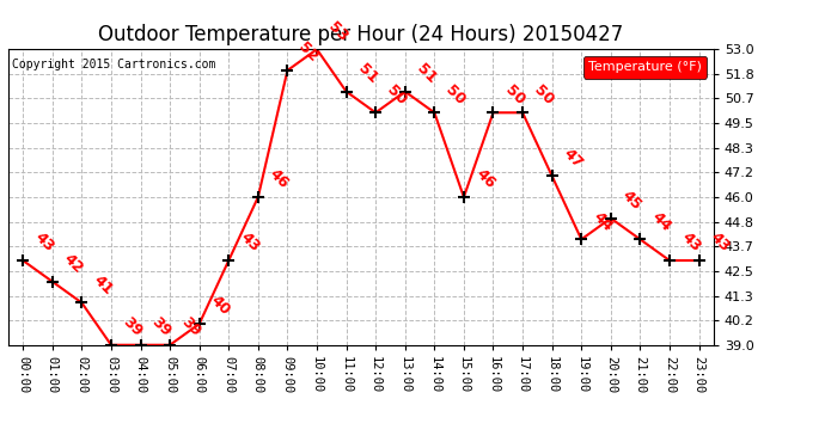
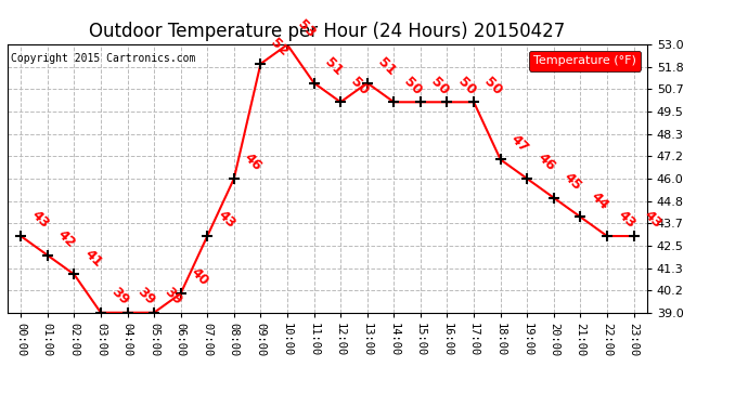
15:00: 46 -> 50
19:00: 44 -> 46
